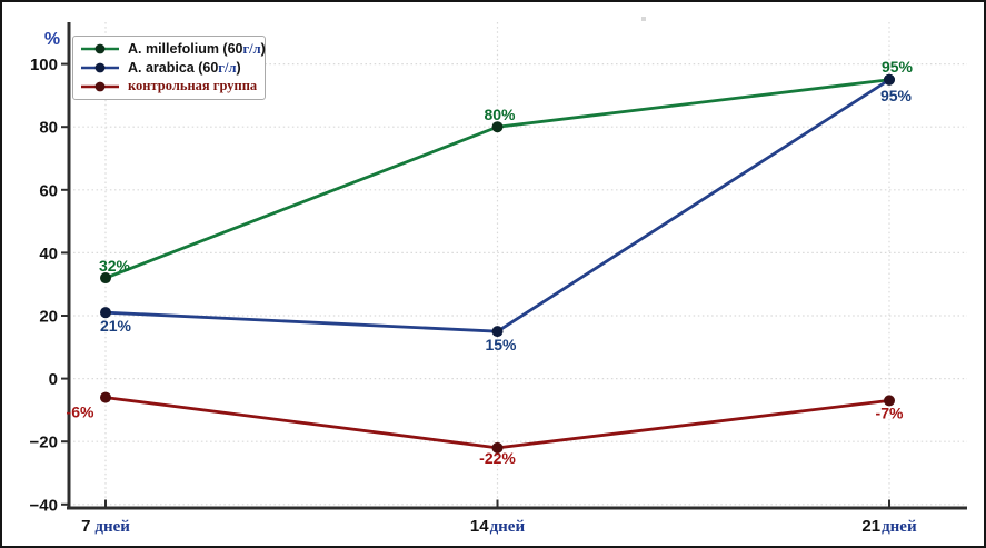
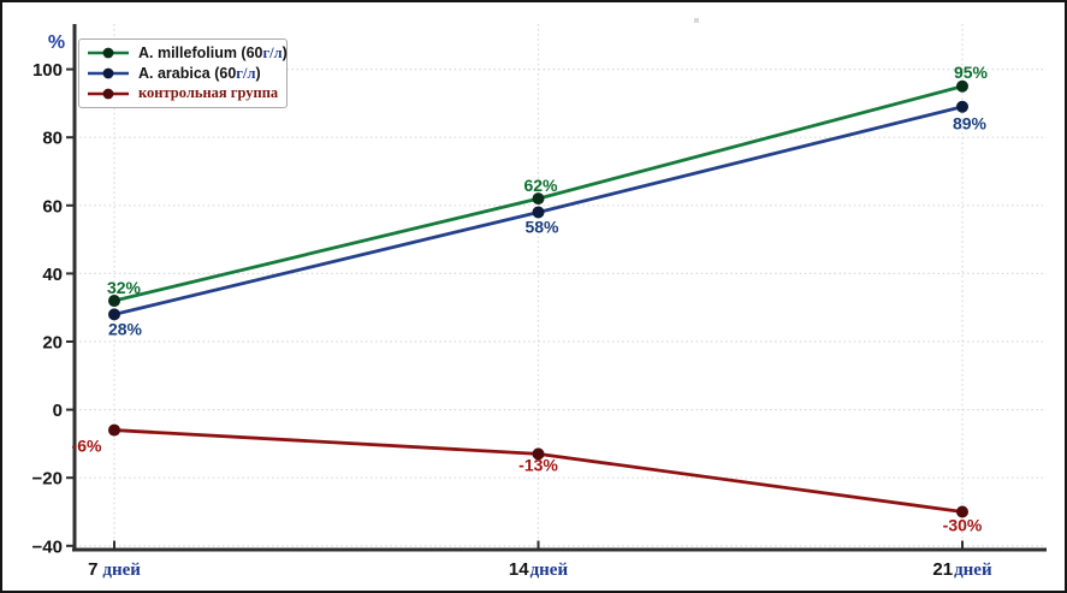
A. arabica (60г/л)/7 дней: 21% -> 28%
A. millefolium (60г/л)/14 дней: 80% -> 62%
A. arabica (60г/л)/14 дней: 15% -> 58%
контрольная группа/14 дней: -22% -> -13%
A. arabica (60г/л)/21 дней: 95% -> 89%
контрольная группа/21 дней: -7% -> -30%
